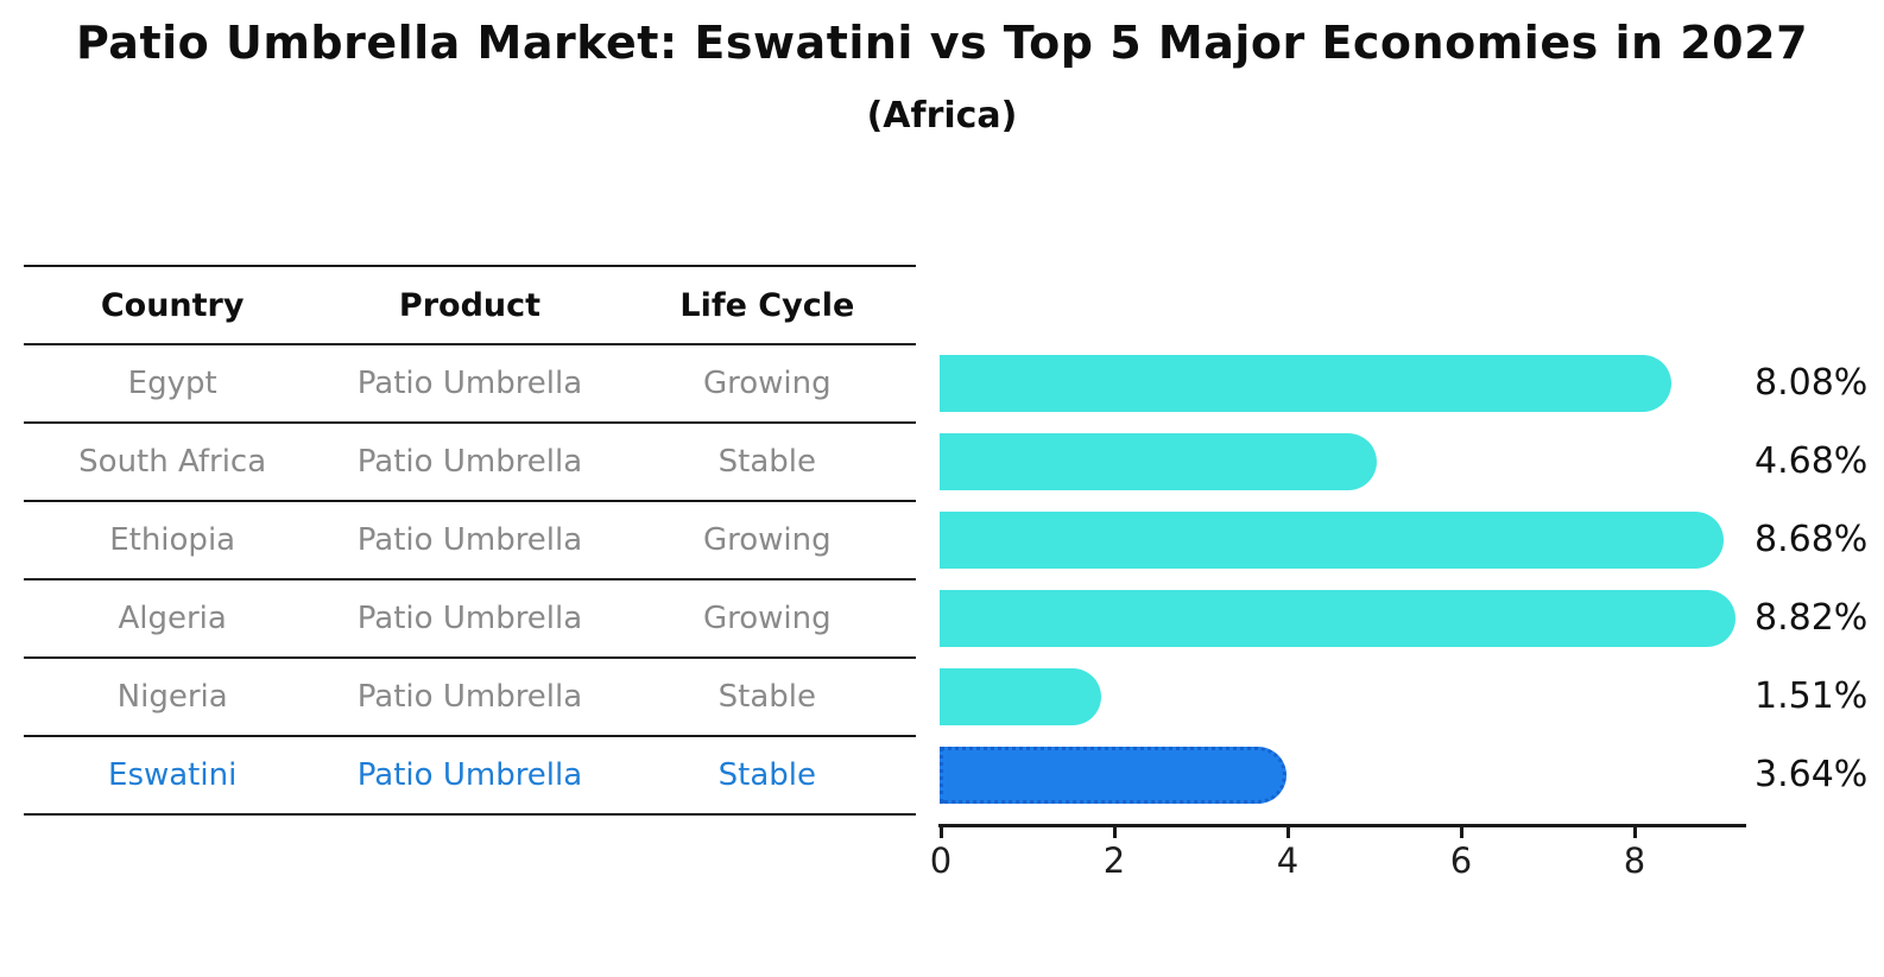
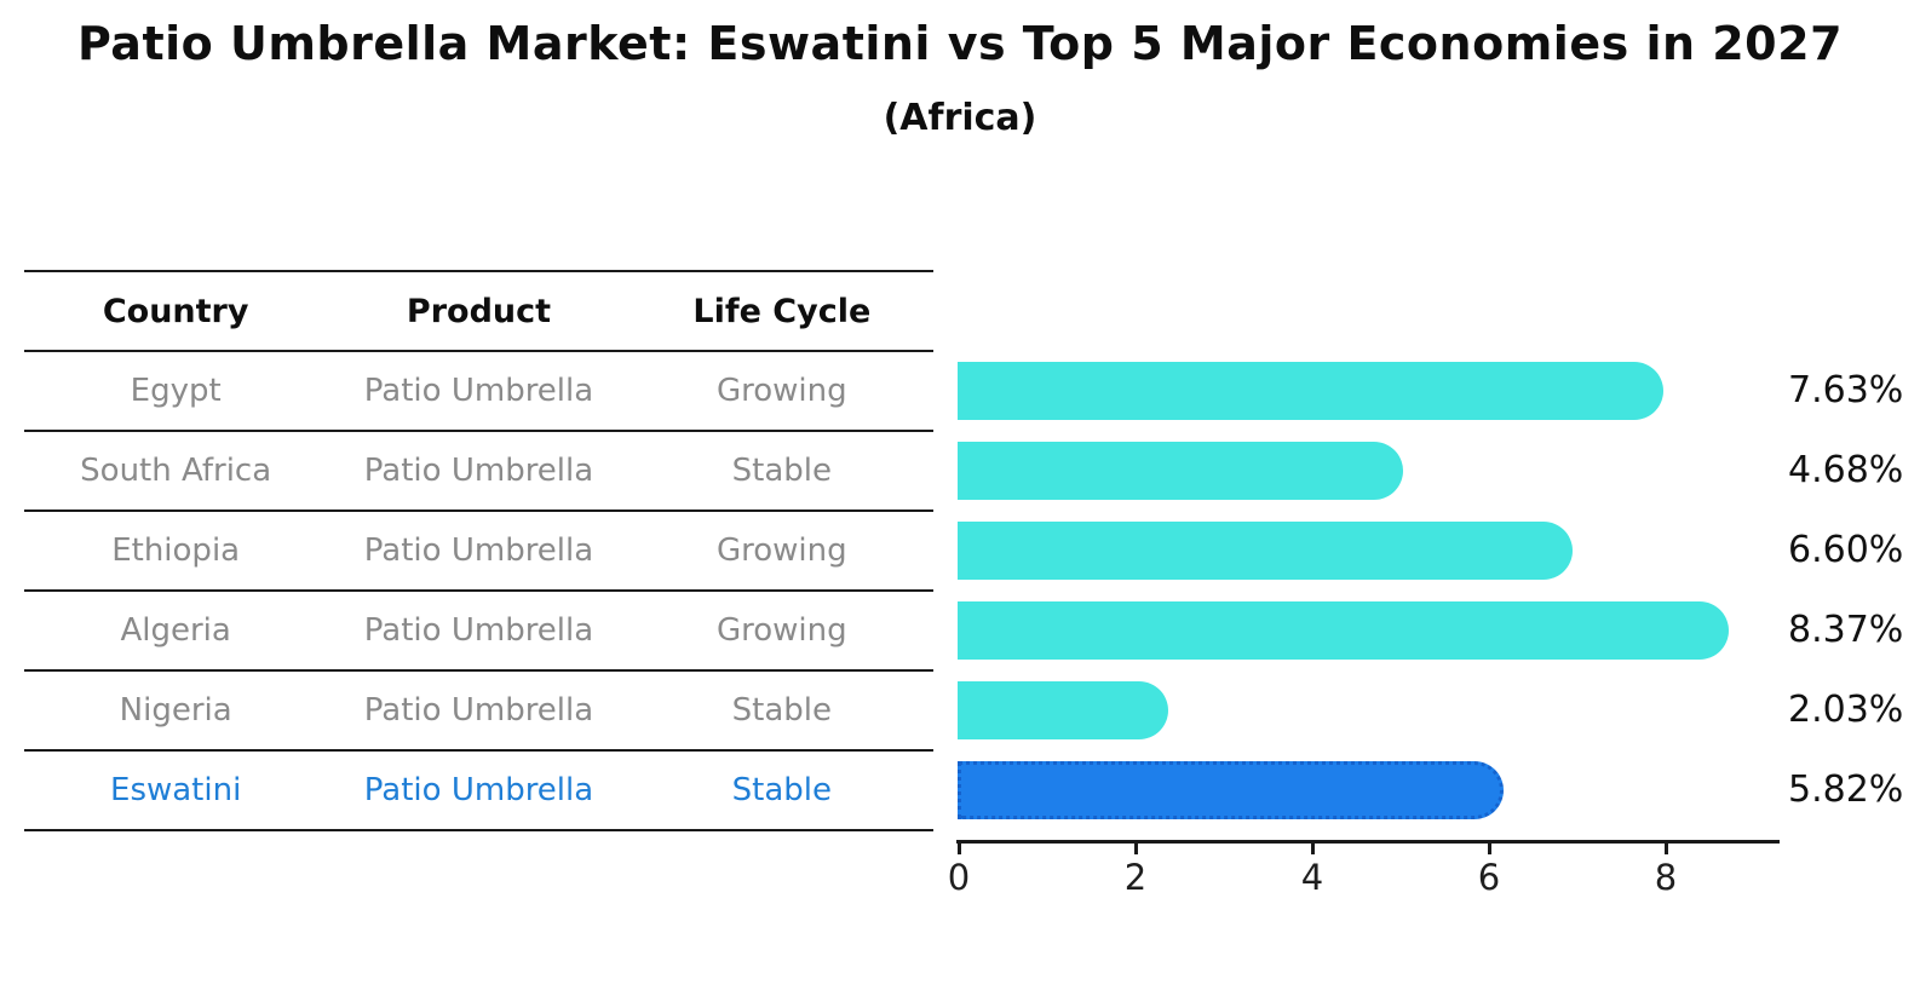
Egypt: 8.08% -> 7.63%
Ethiopia: 8.68% -> 6.60%
Algeria: 8.82% -> 8.37%
Nigeria: 1.51% -> 2.03%
Eswatini: 3.64% -> 5.82%
